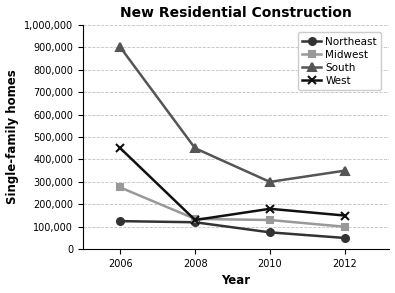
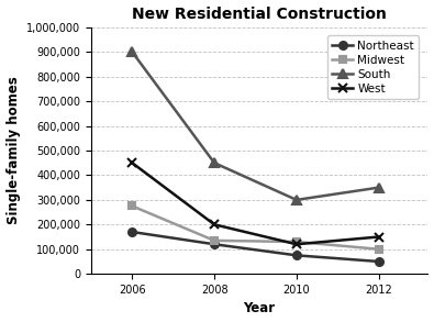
Northeast/2006: 125,000 -> 170,000
West/2008: 130,000 -> 200,000
West/2010: 180,000 -> 120,000
